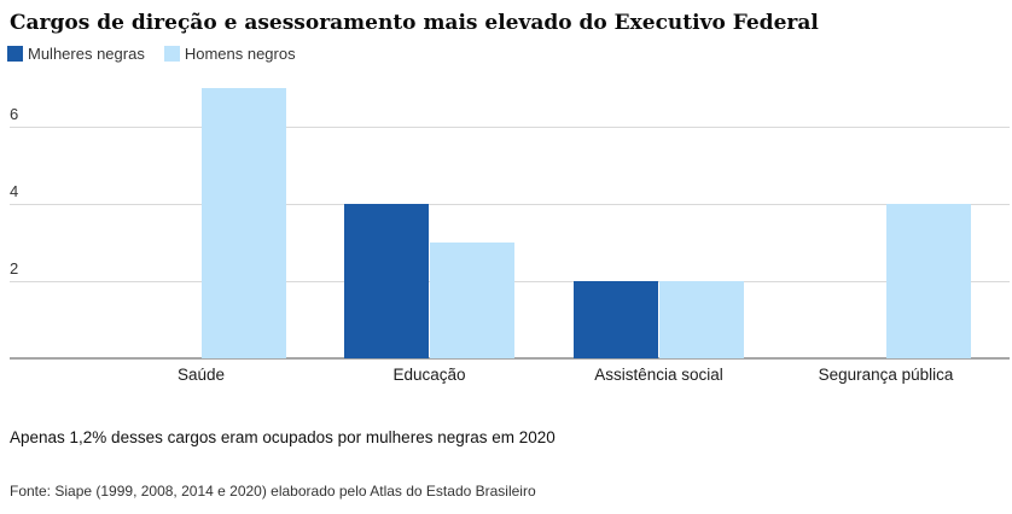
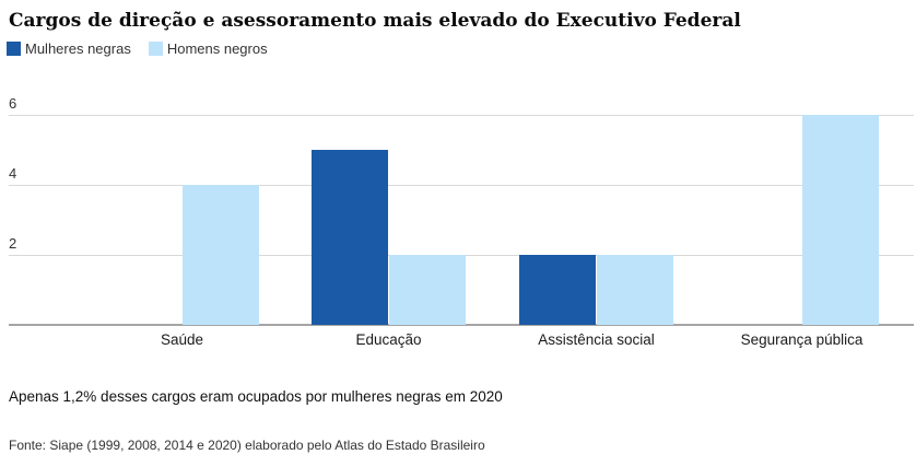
Homens negros/Saúde: 7 -> 4
Mulheres negras/Educação: 4 -> 5
Homens negros/Educação: 3 -> 2
Homens negros/Segurança pública: 4 -> 6
